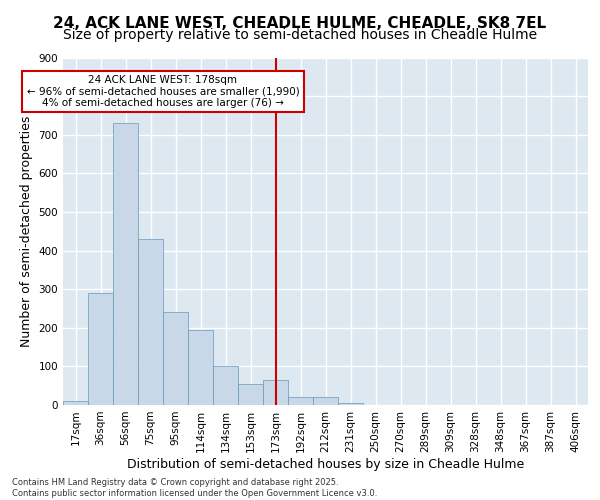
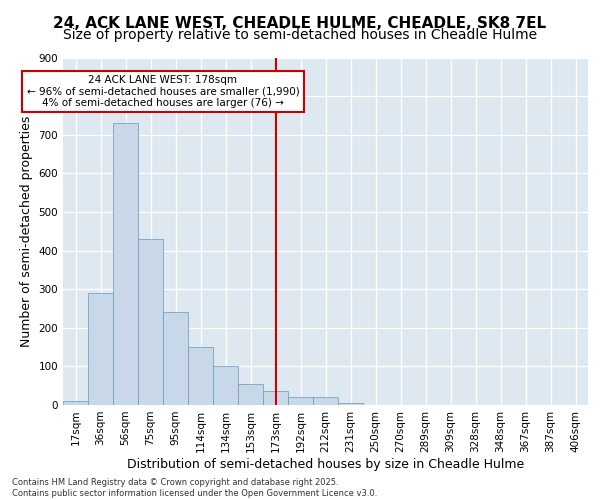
114sqm: 195 -> 150
173sqm: 65 -> 35
